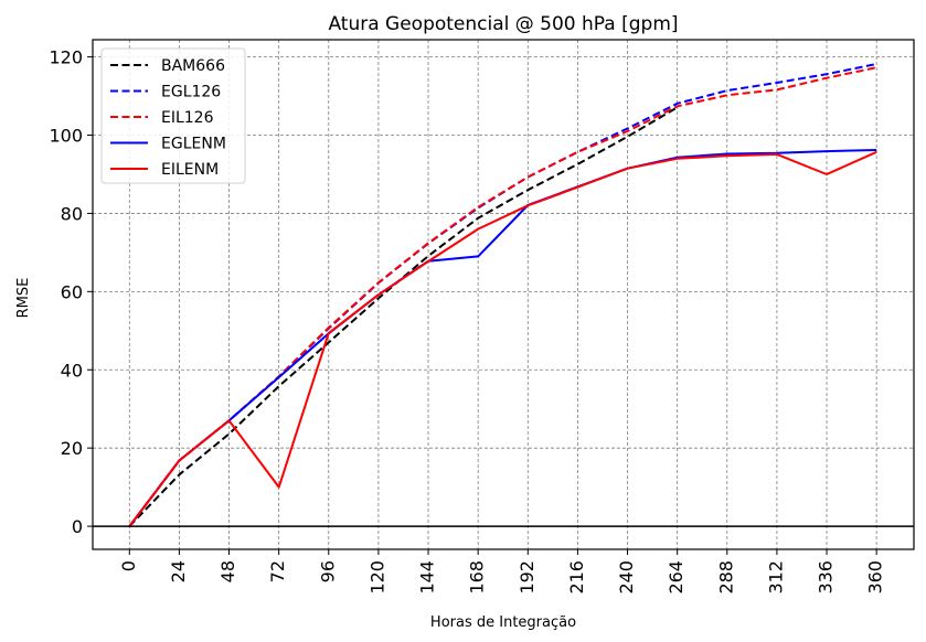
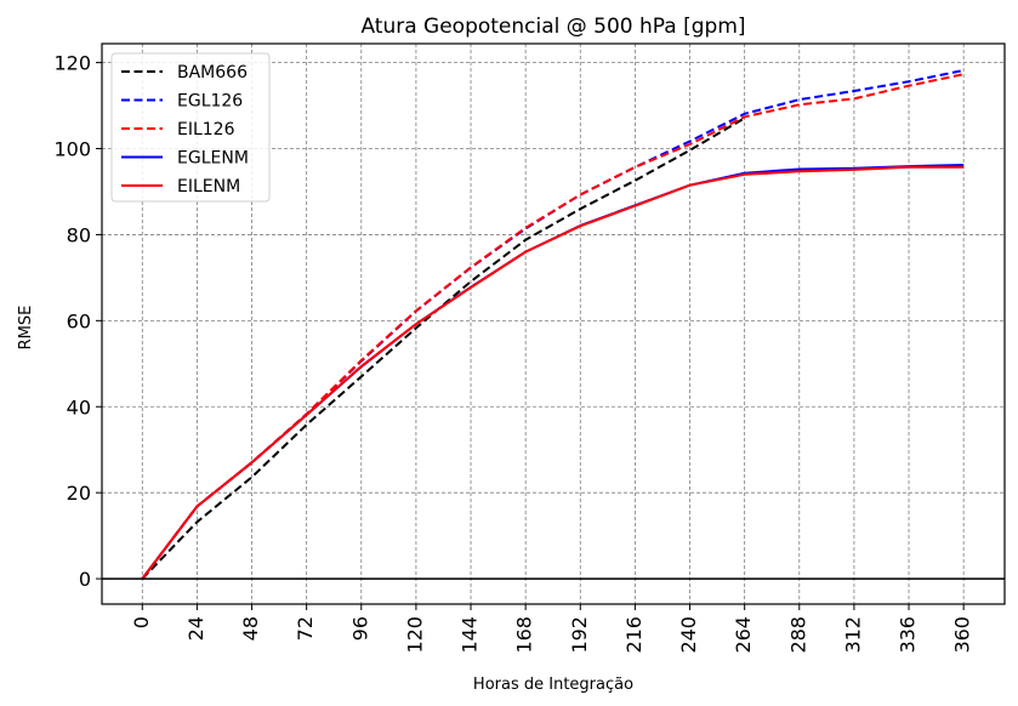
EILENM/72: 10 -> 38
EGLENM/168: 69 -> 76
EILENM/336: 90 -> 96
